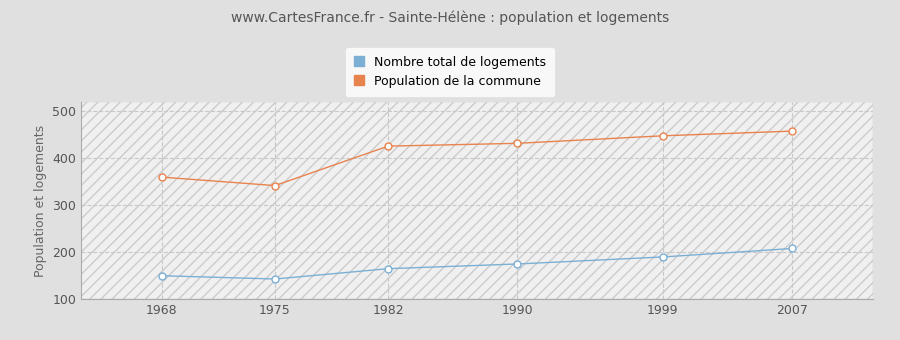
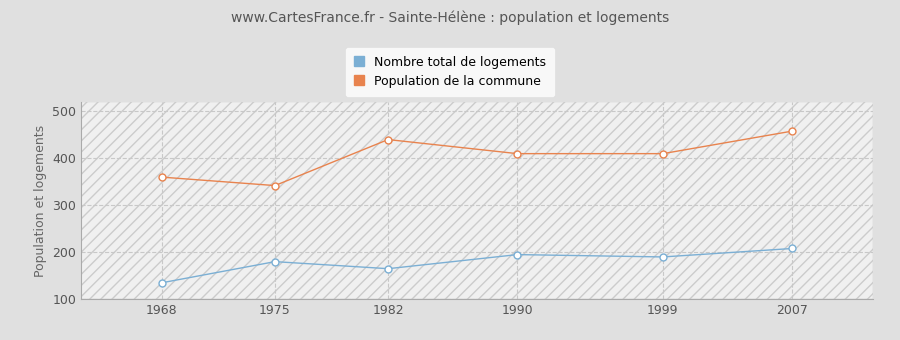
Nombre total de logements/1968: 150 -> 135
Nombre total de logements/1975: 143 -> 180
Population de la commune/1982: 426 -> 440
Nombre total de logements/1990: 175 -> 195
Population de la commune/1990: 432 -> 410
Population de la commune/1999: 448 -> 410
